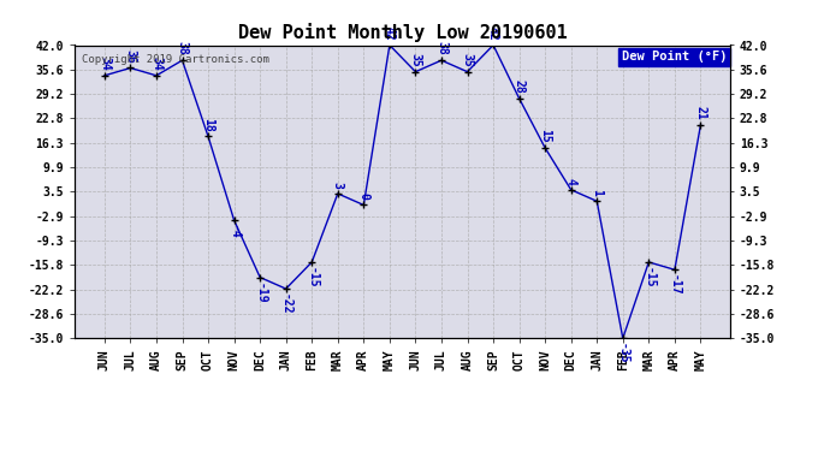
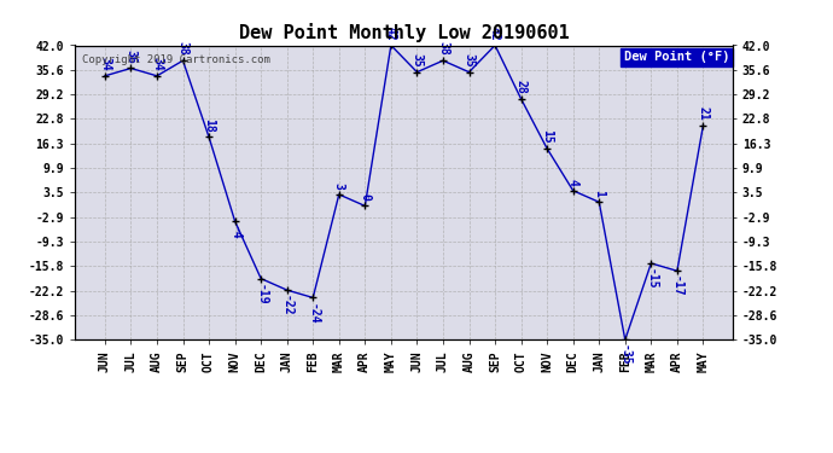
FEB: -15 -> -24
